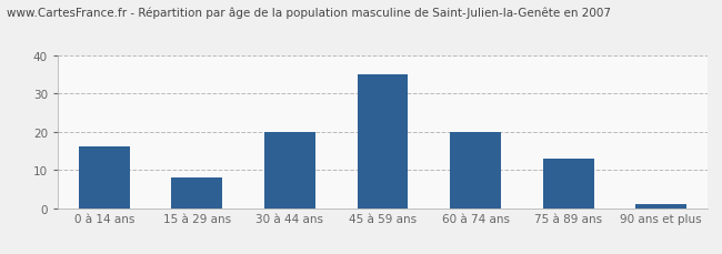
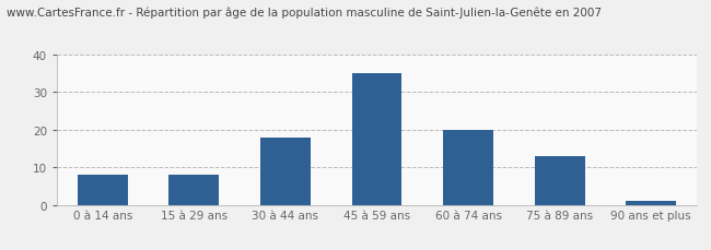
0 à 14 ans: 16 -> 8
30 à 44 ans: 20 -> 18
